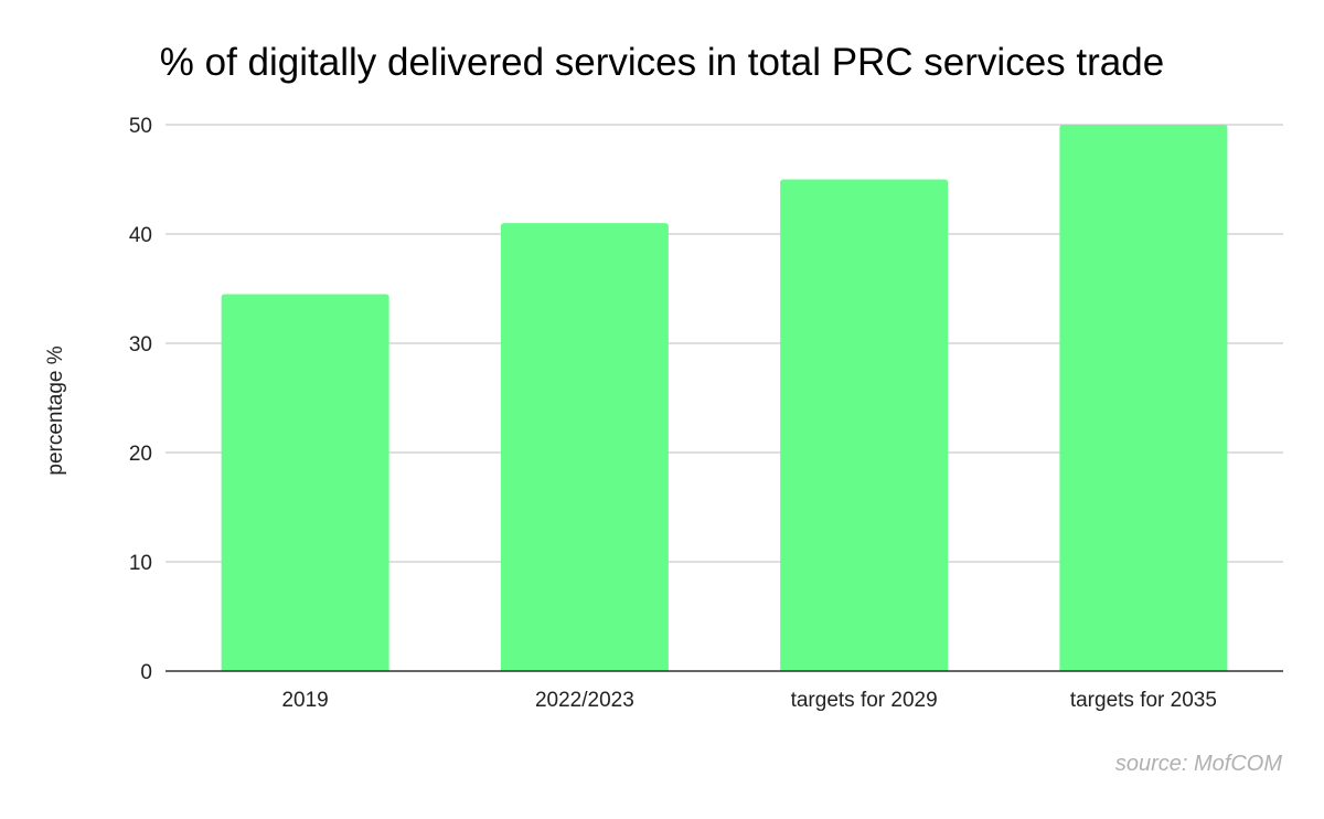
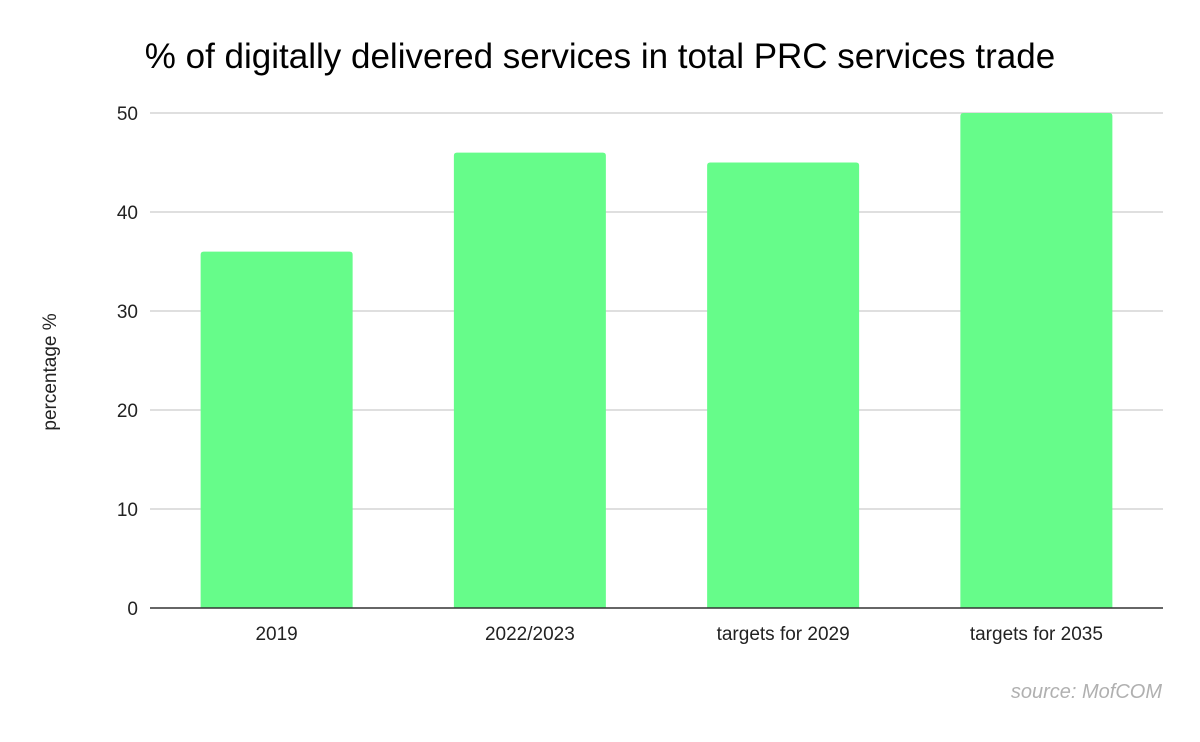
2019: 34 -> 36
2022/2023: 41 -> 46
